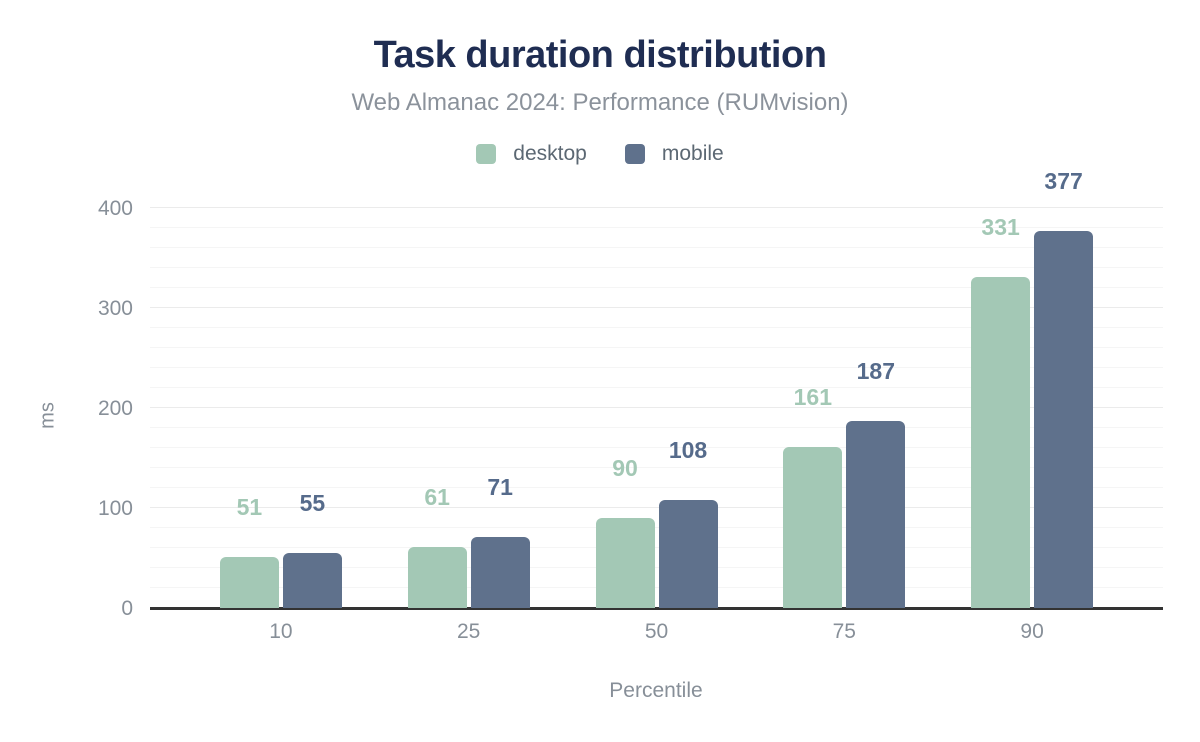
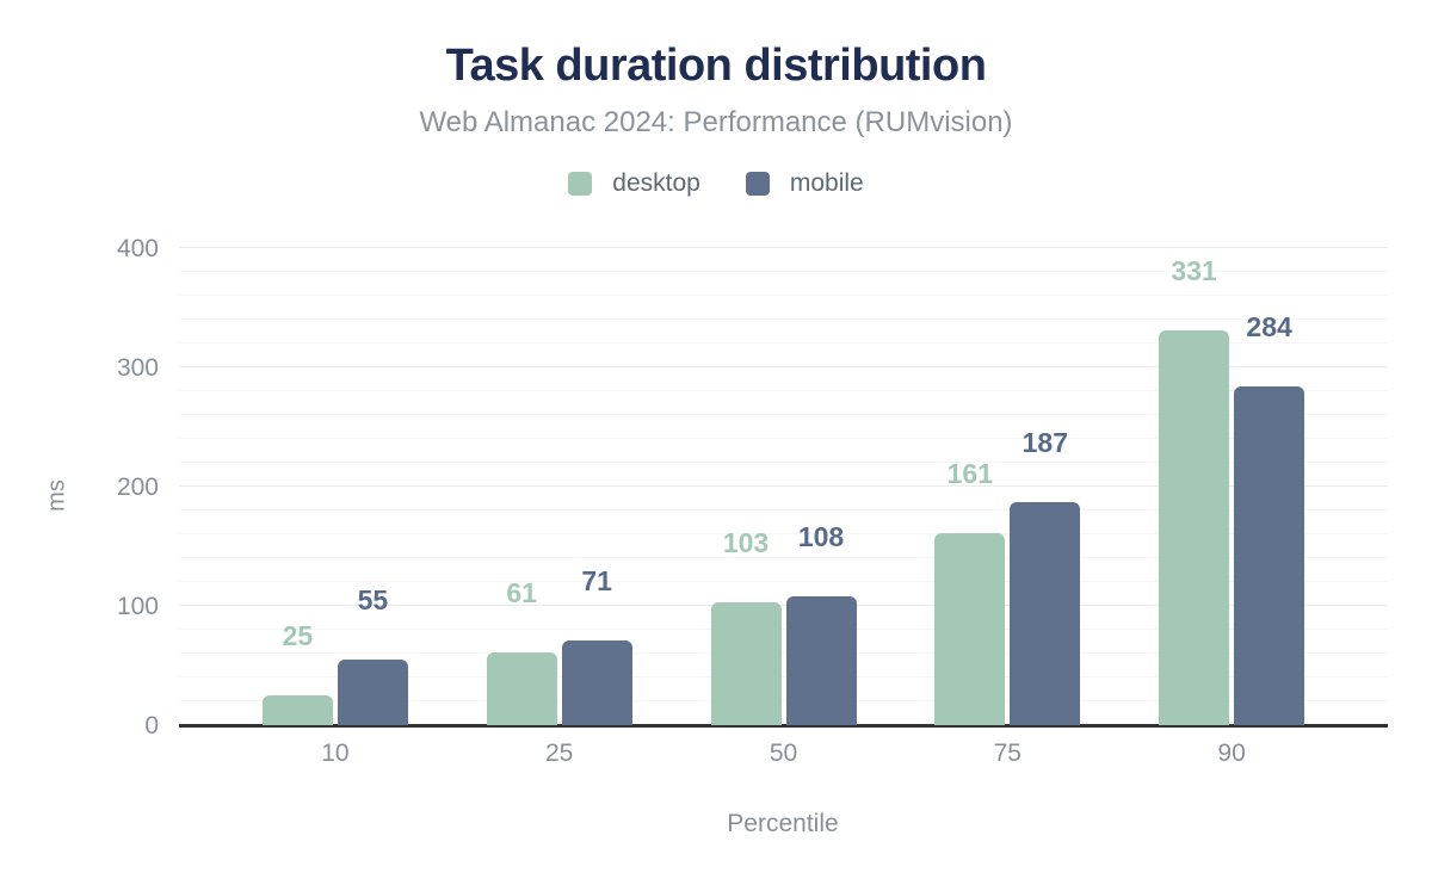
desktop/10: 51 -> 25
desktop/50: 90 -> 103
mobile/90: 377 -> 284
